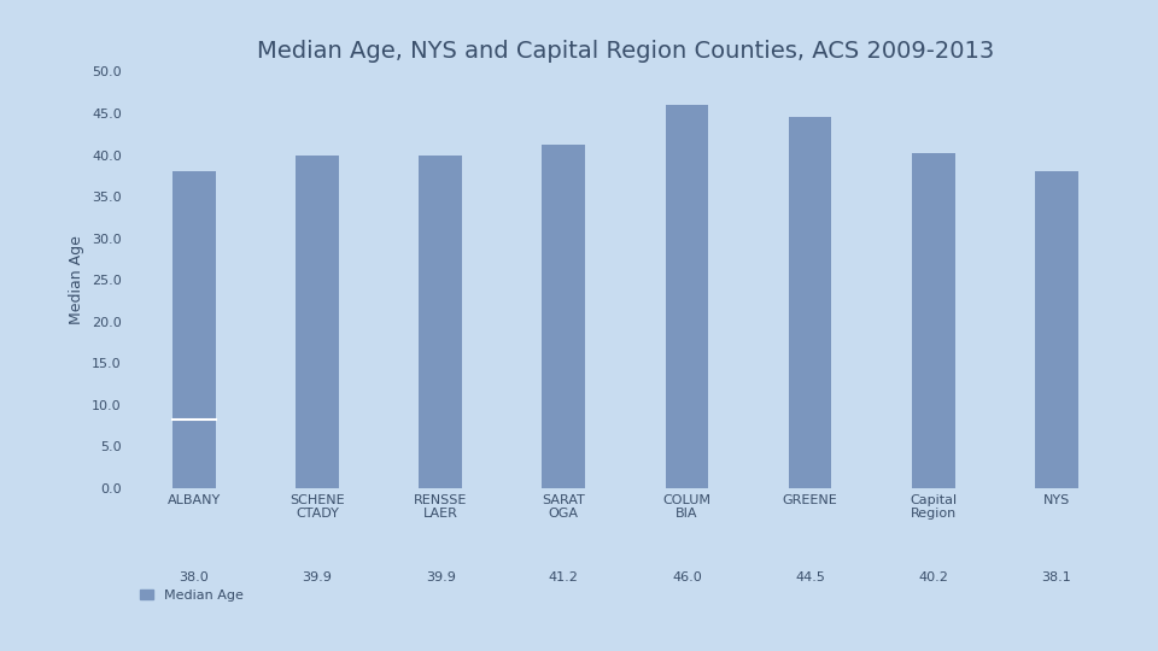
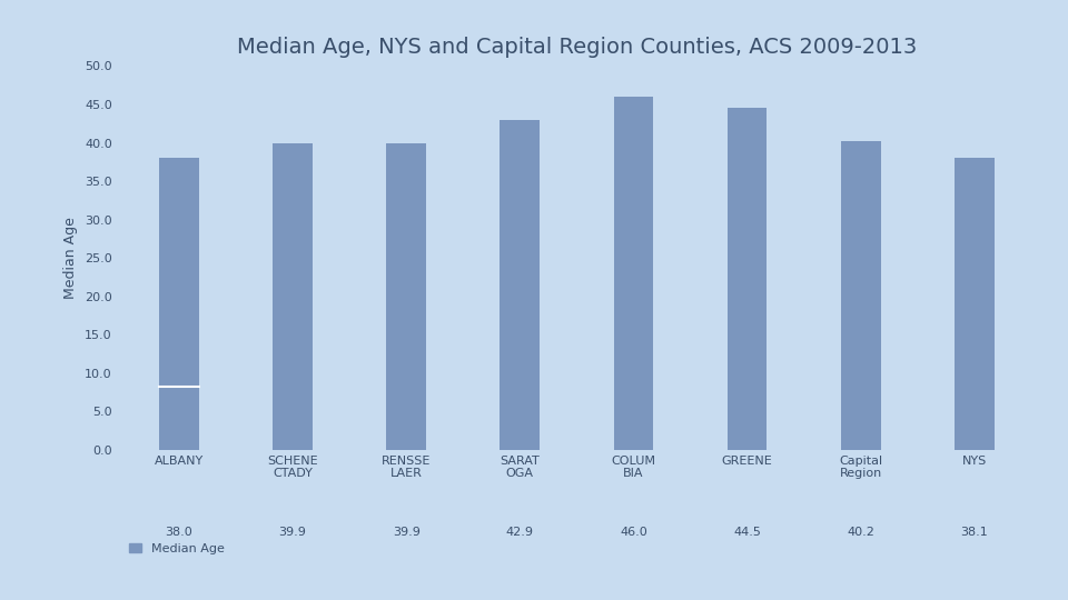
SARAT OGA: 41.2 -> 42.9
